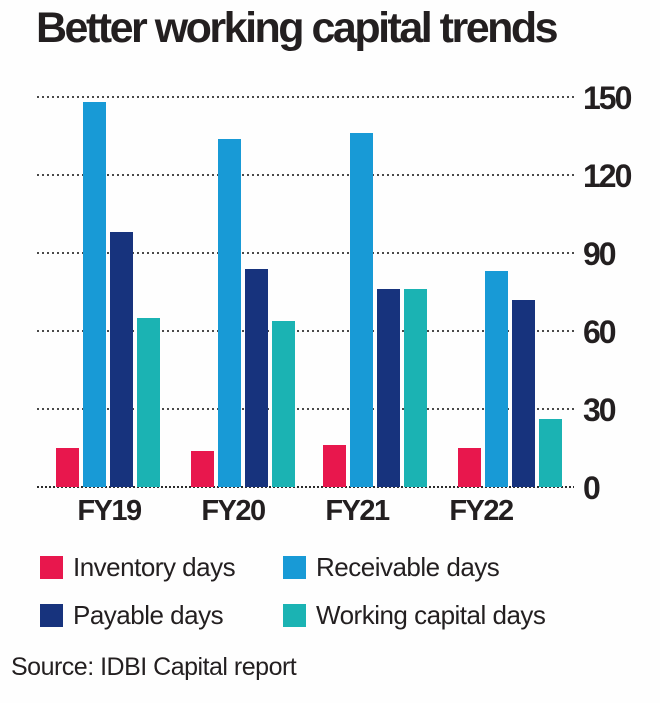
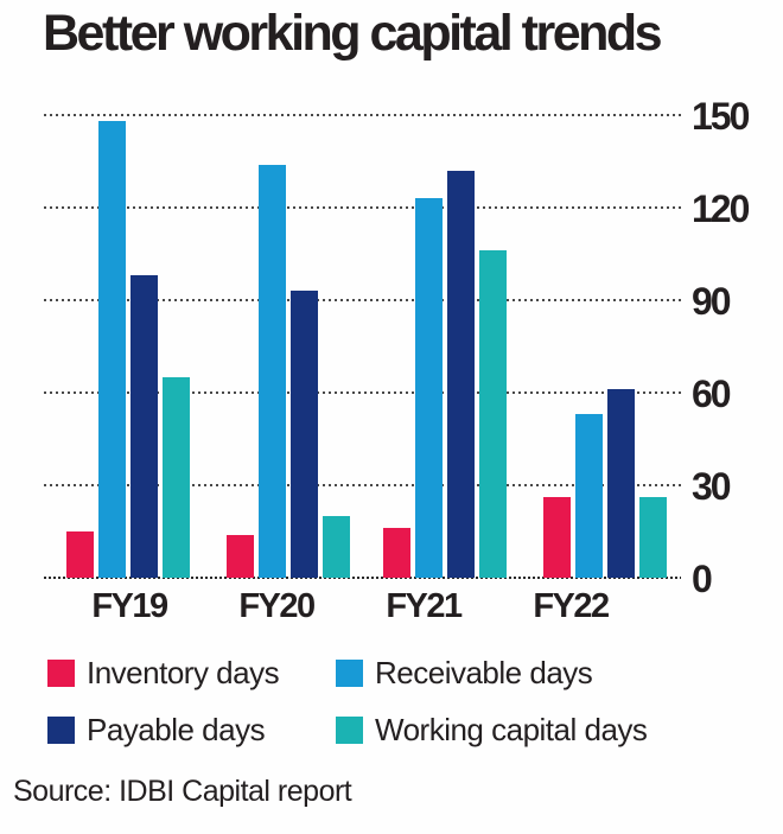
Payable days/FY20: 84 -> 93
Working capital days/FY20: 64 -> 20
Receivable days/FY21: 136 -> 123
Payable days/FY21: 76 -> 132
Working capital days/FY21: 76 -> 106
Inventory days/FY22: 15 -> 26
Receivable days/FY22: 83 -> 53
Payable days/FY22: 72 -> 61
